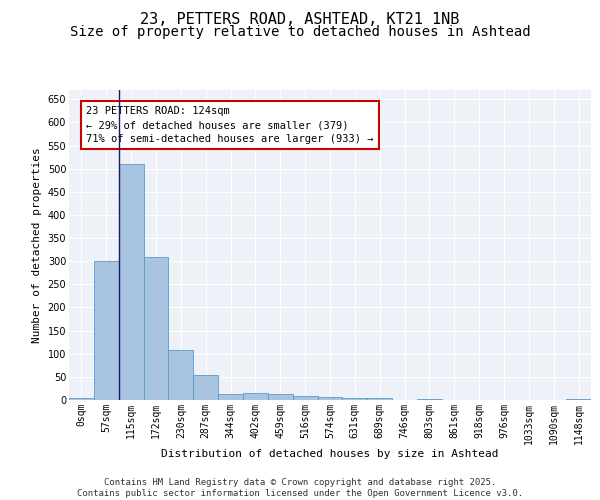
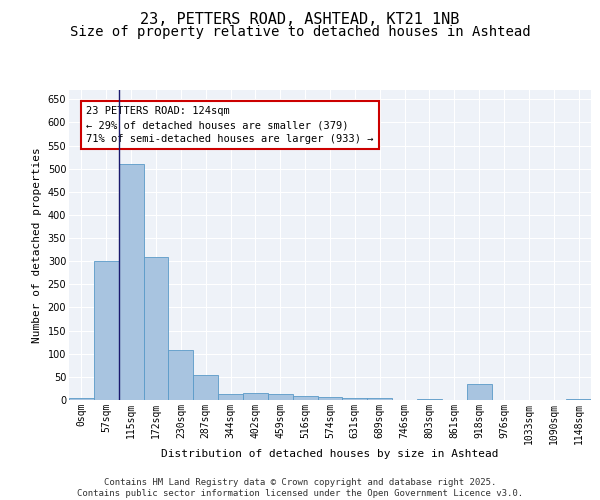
918sqm: 1 -> 35
